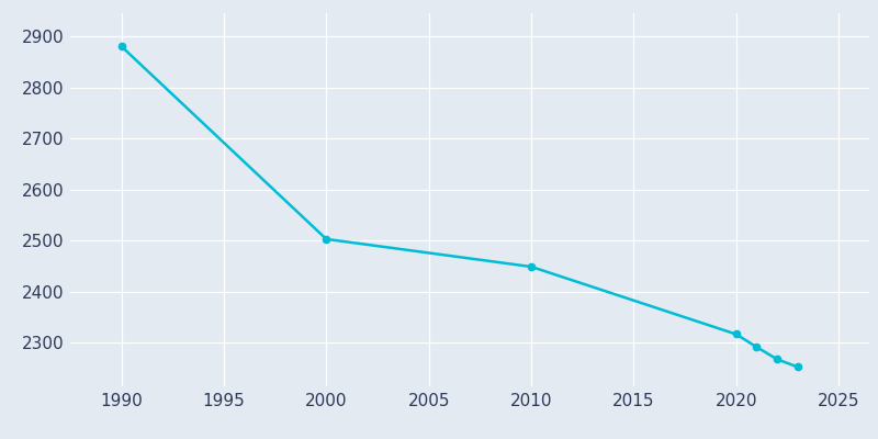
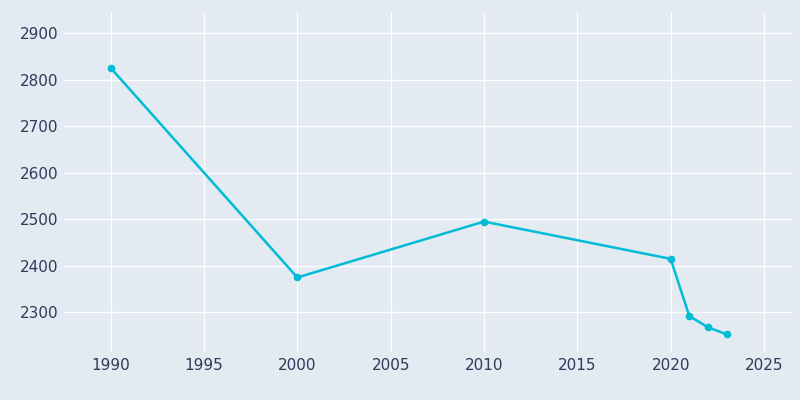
1990: 2880 -> 2825
2000: 2503 -> 2375
2010: 2449 -> 2495
2020: 2317 -> 2415
